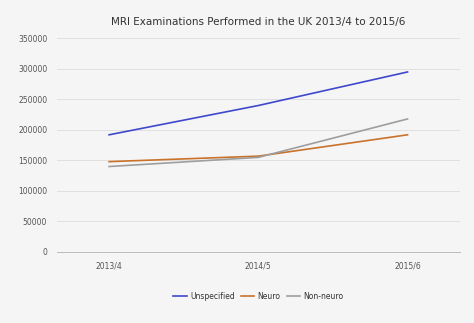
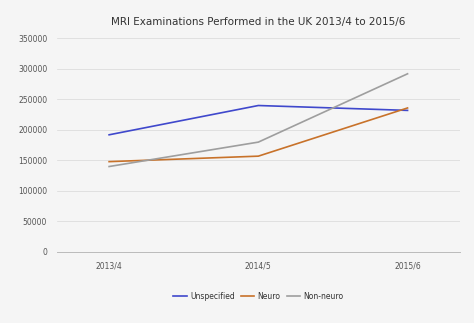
Non-neuro/2014/5: 155000 -> 180000
Unspecified/2015/6: 295000 -> 232000
Neuro/2015/6: 192000 -> 236000
Non-neuro/2015/6: 218000 -> 292000
